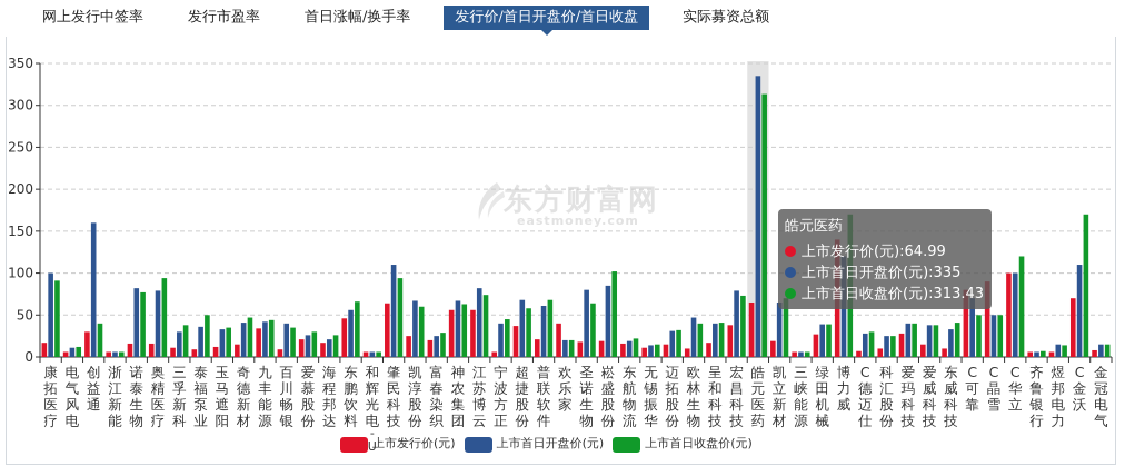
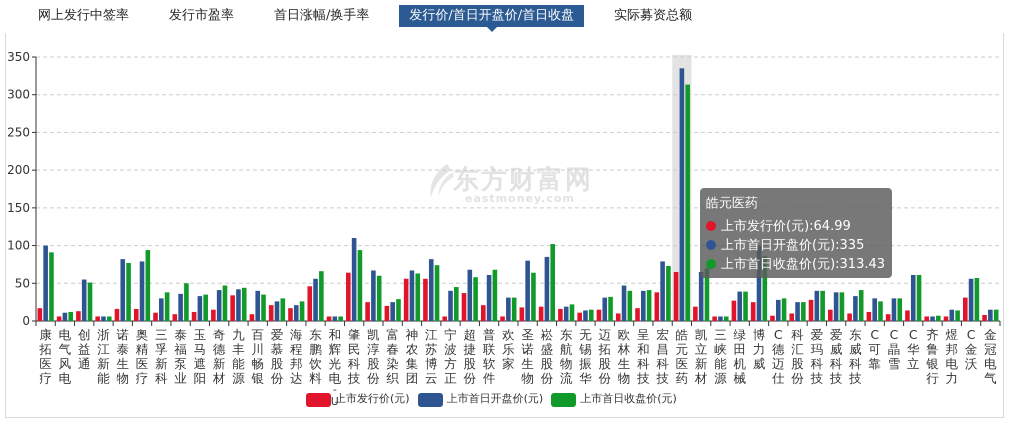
上市发行价(元)/创益通: 30 -> 10
上市首日开盘价(元)/创益通: 160 -> 60
上市首日收盘价(元)/创益通: 40 -> 50
上市发行价(元)/欢乐家: 40 -> 10
上市首日开盘价(元)/欢乐家: 20 -> 30
上市首日收盘价(元)/欢乐家: 20 -> 30
上市发行价(元)/博力威: 140 -> 20
上市首日开盘价(元)/博力威: 120 -> 100
上市首日收盘价(元)/博力威: 170 -> 90
上市发行价(元)/C可靠: 80 -> 10
上市首日开盘价(元)/C可靠: 70 -> 30
上市首日收盘价(元)/C可靠: 50 -> 30
上市发行价(元)/C晶雪: 90 -> 10
上市首日开盘价(元)/C晶雪: 50 -> 30
上市首日收盘价(元)/C晶雪: 50 -> 30
上市发行价(元)/C华立: 100 -> 10
上市首日开盘价(元)/C华立: 100 -> 60
上市首日收盘价(元)/C华立: 120 -> 60
上市发行价(元)/C金沃: 70 -> 30
上市首日开盘价(元)/C金沃: 110 -> 60
上市首日收盘价(元)/C金沃: 170 -> 60
